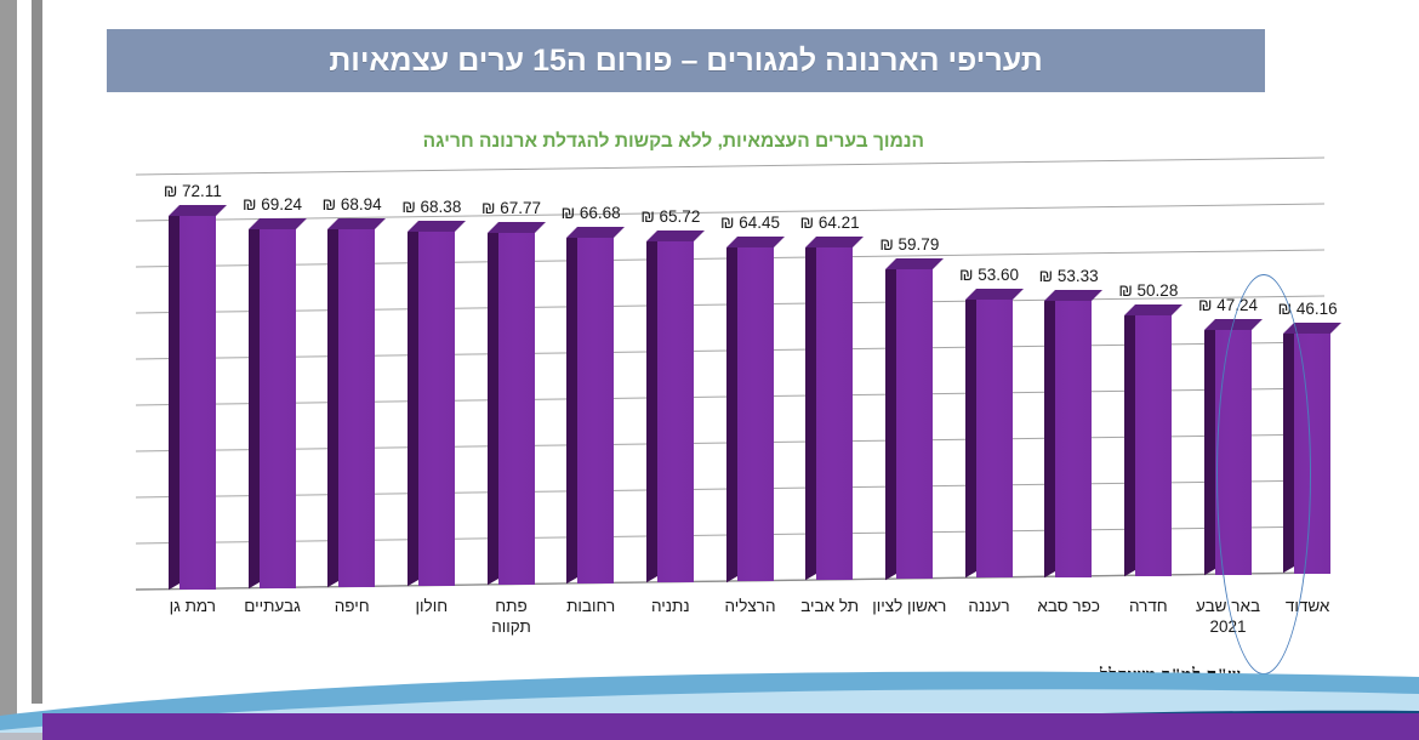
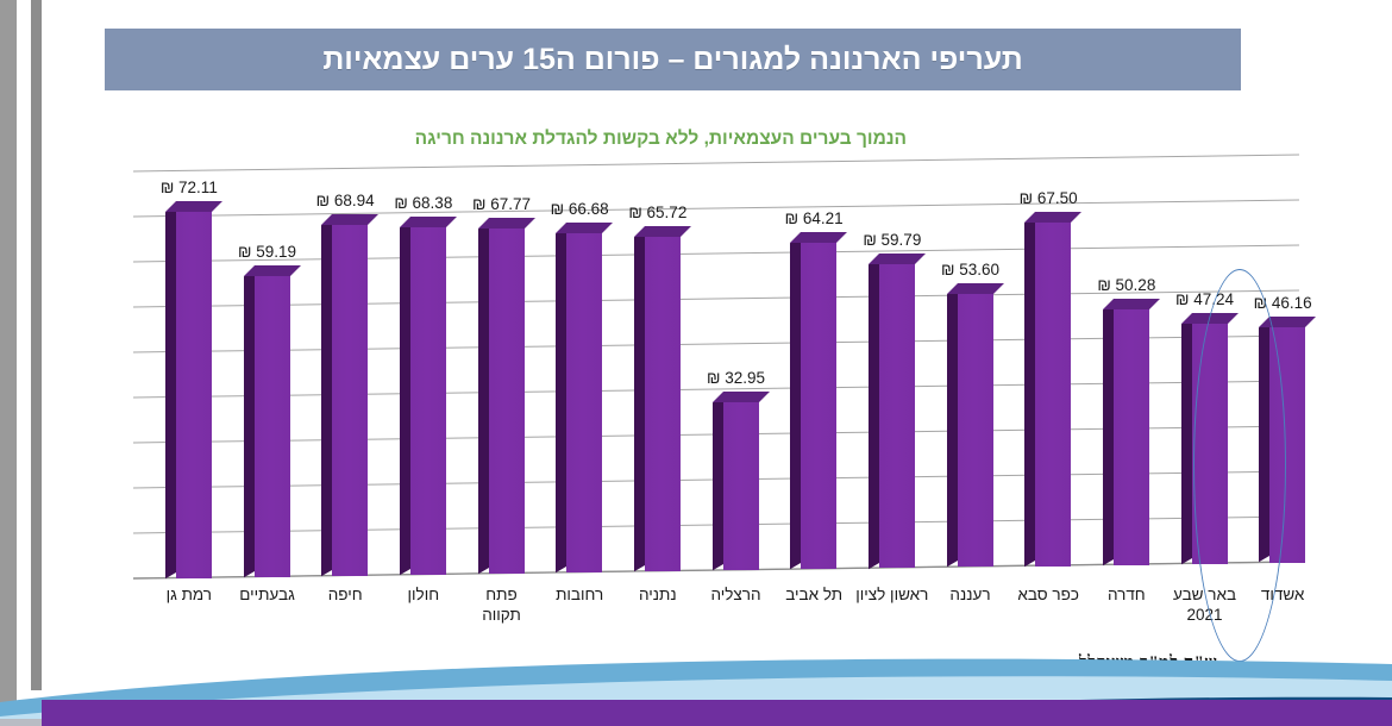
גבעתיים: 69.24 -> 59.19
הרצליה: 64.45 -> 32.95
כפר סבא: 53.33 -> 67.50
